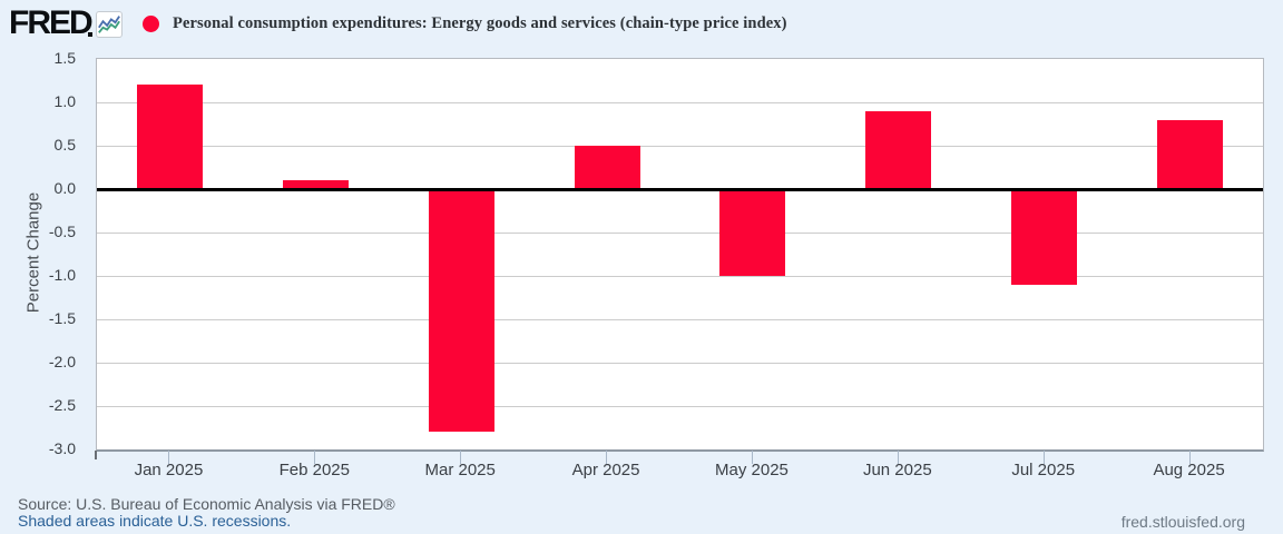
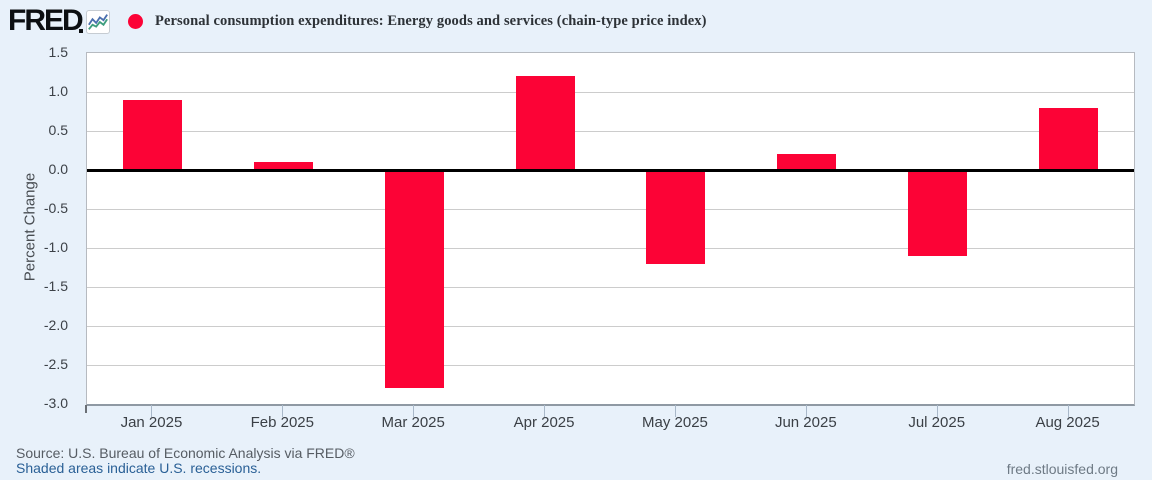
Jan 2025: 1.2 -> 0.9
Apr 2025: 0.5 -> 1.2
May 2025: -1.0 -> -1.2
Jun 2025: 0.9 -> 0.2
